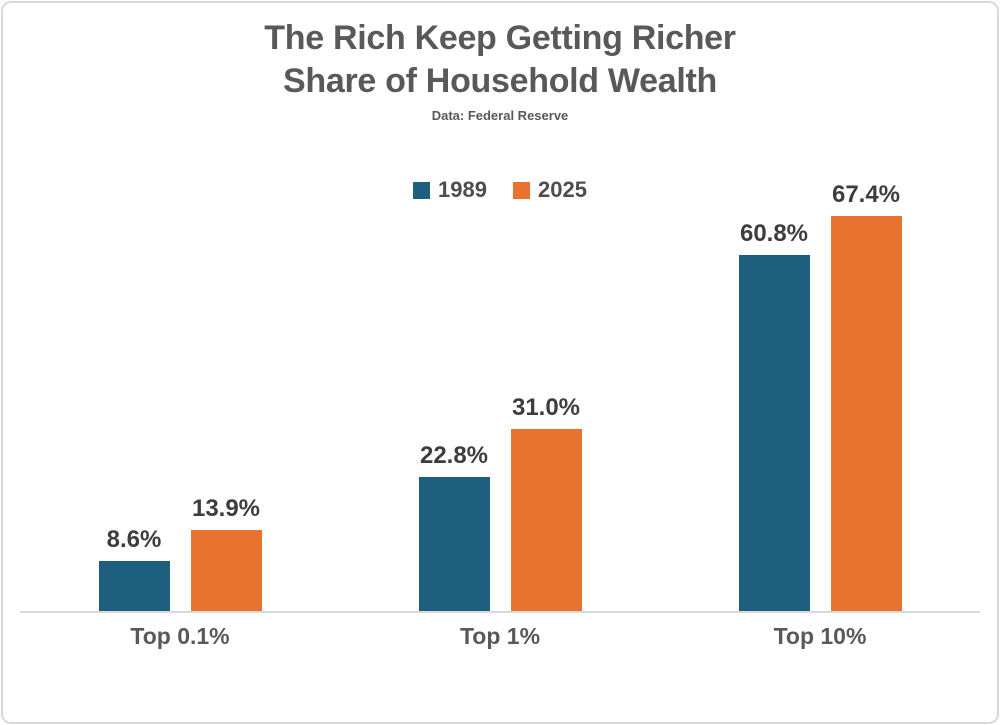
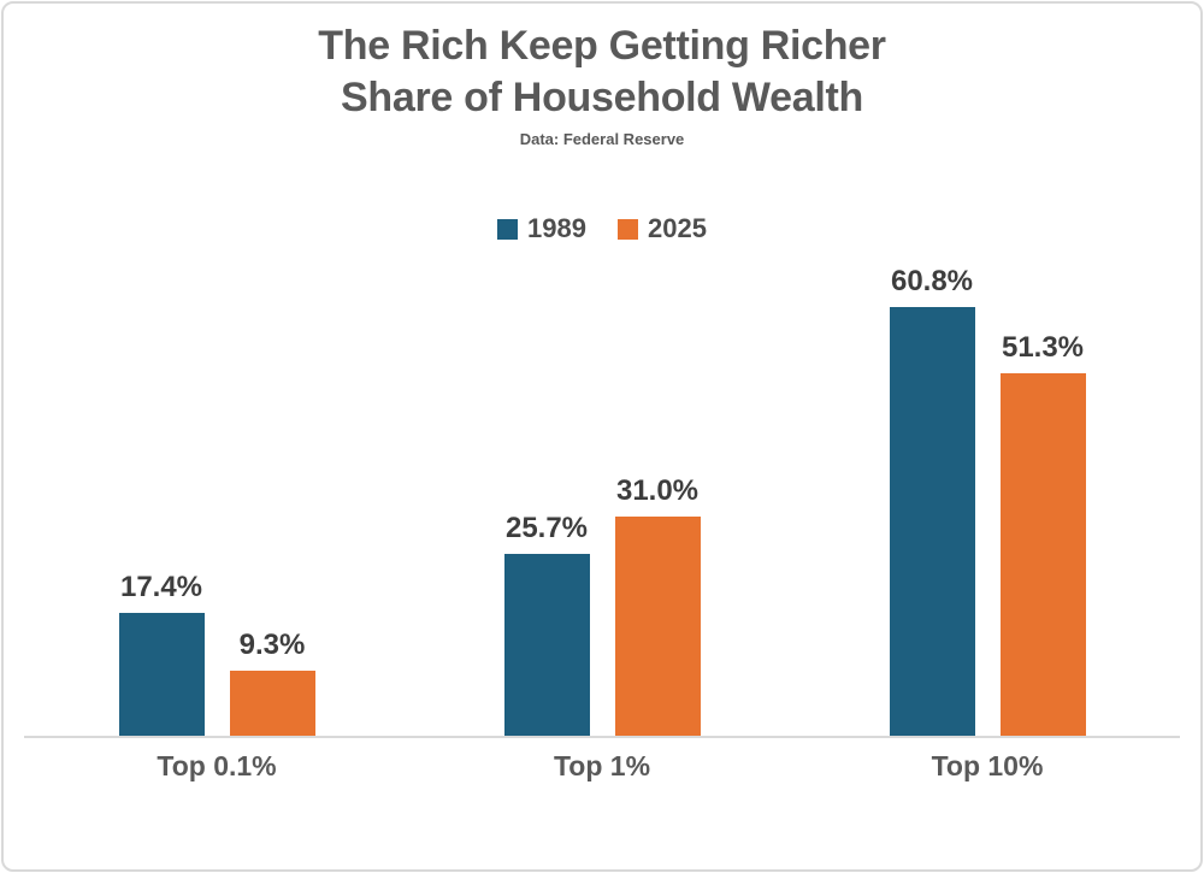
1989/Top 0.1%: 8.6% -> 17.4%
2025/Top 0.1%: 13.9% -> 9.3%
1989/Top 1%: 22.8% -> 25.7%
2025/Top 10%: 67.4% -> 51.3%
